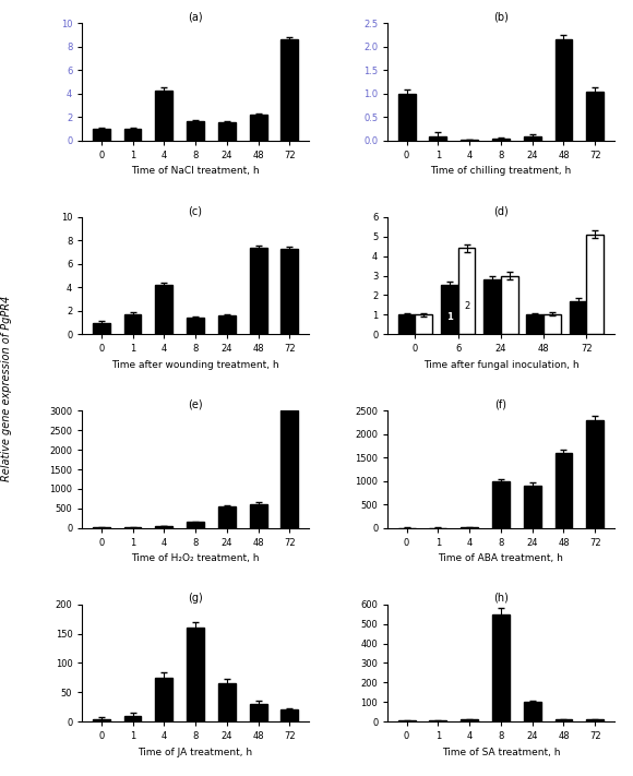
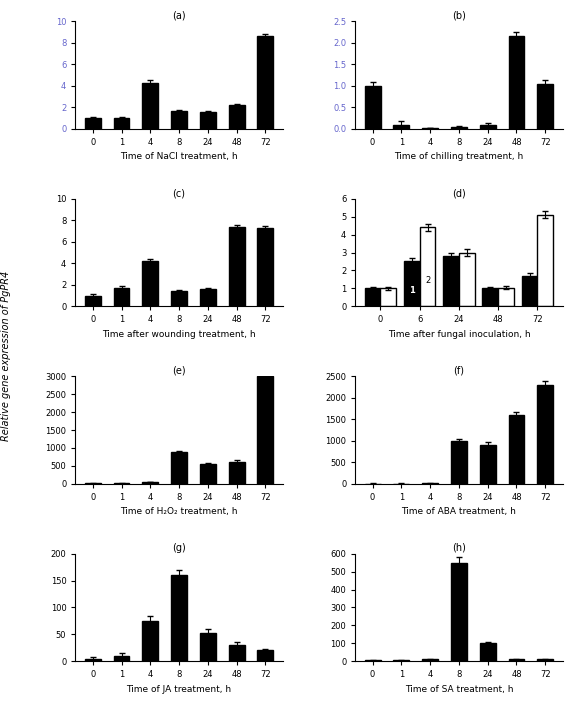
(e)/8: 150 -> 900
(g)/24: 65 -> 52
